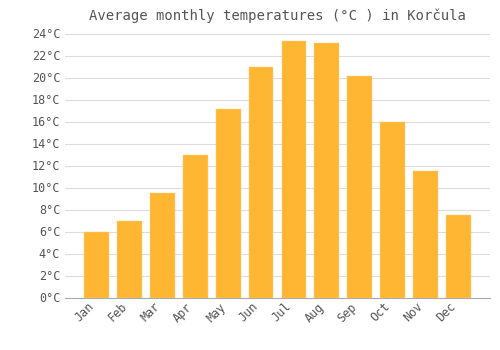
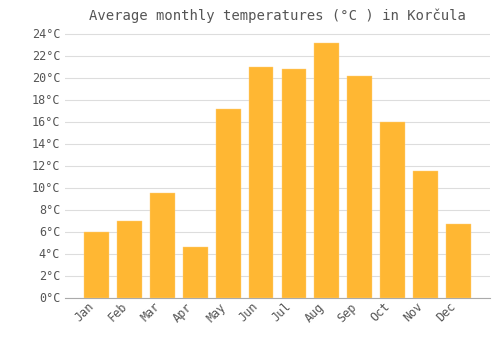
Apr: 13.0°C -> 4.6°C
Jul: 23.3°C -> 20.8°C
Dec: 7.5°C -> 6.7°C
